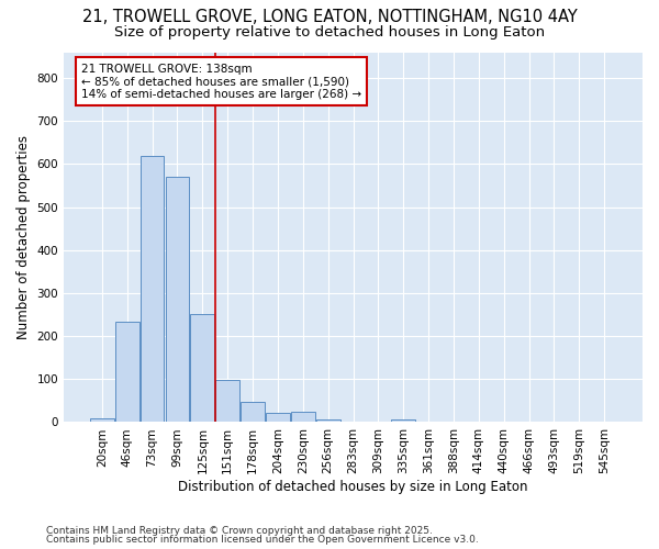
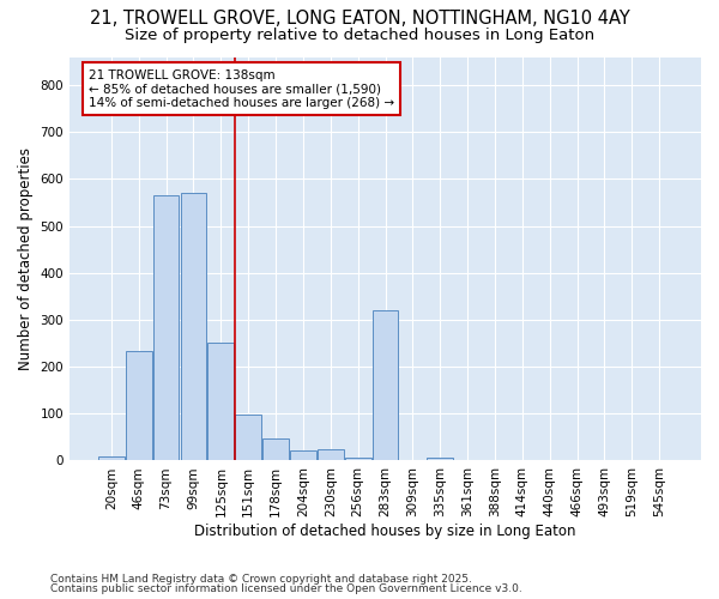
73sqm: 620 -> 565
283sqm: 2 -> 320
